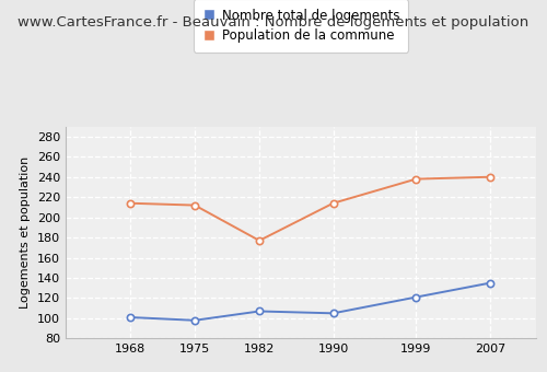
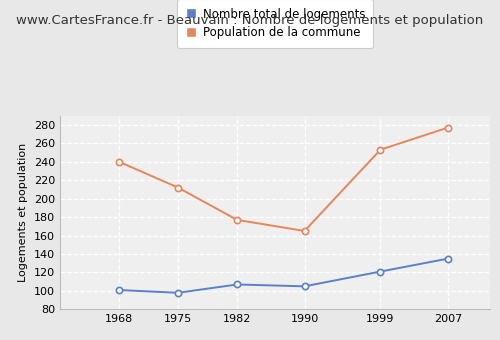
Population de la commune/1968: 214 -> 240
Population de la commune/1990: 214 -> 165
Population de la commune/1999: 238 -> 253
Population de la commune/2007: 240 -> 277
